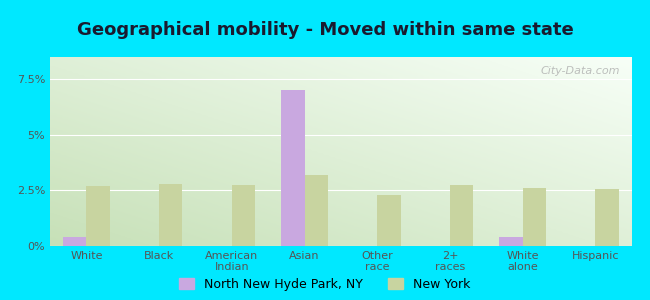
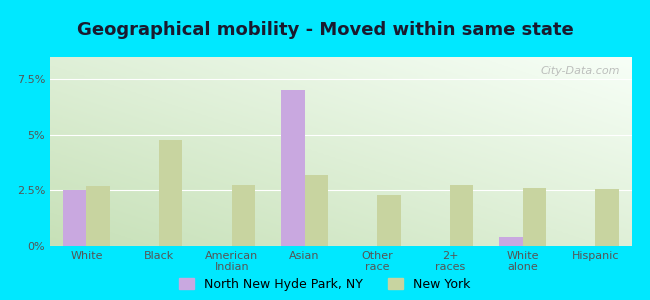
North New Hyde Park, NY/White: 0.4% -> 2.5%
New York/Black: 2.80% -> 4.75%
